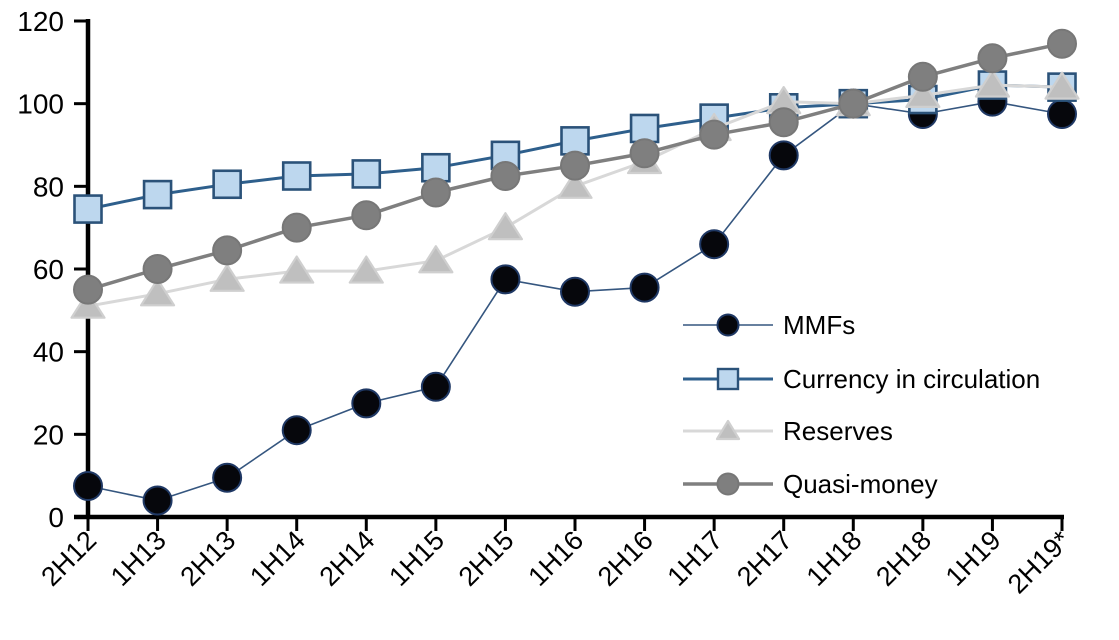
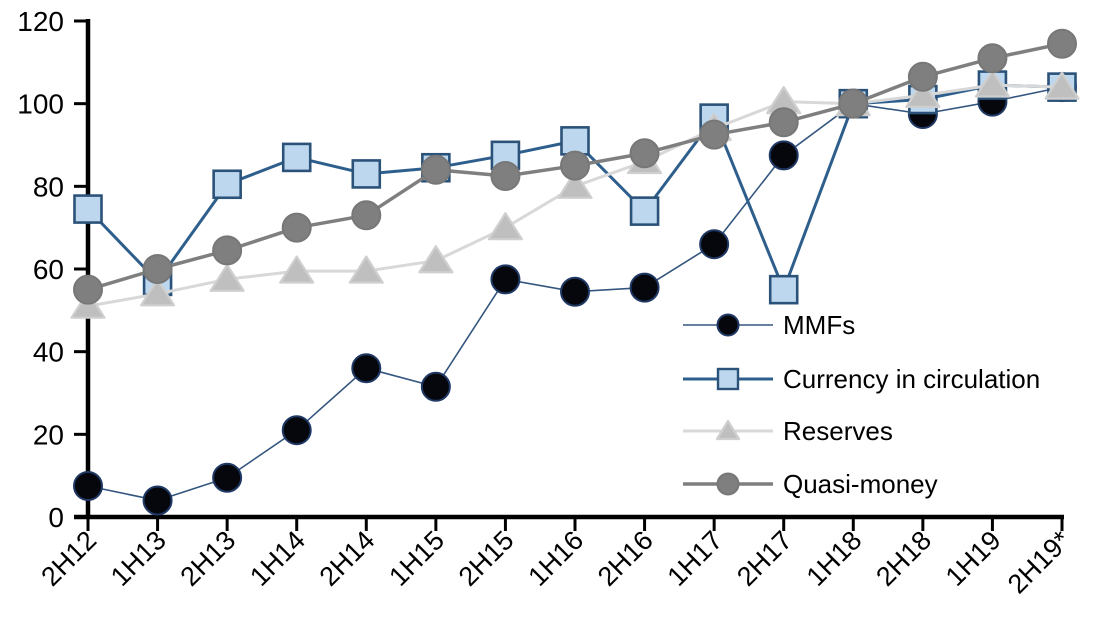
Currency in circulation/1H13: 78 -> 57
Currency in circulation/1H14: 82 -> 87
MMFs/2H14: 28 -> 36
Quasi-money/1H15: 78 -> 84
Currency in circulation/2H16: 94 -> 74
Currency in circulation/2H17: 99 -> 55
MMFs/2H19*: 98 -> 104
